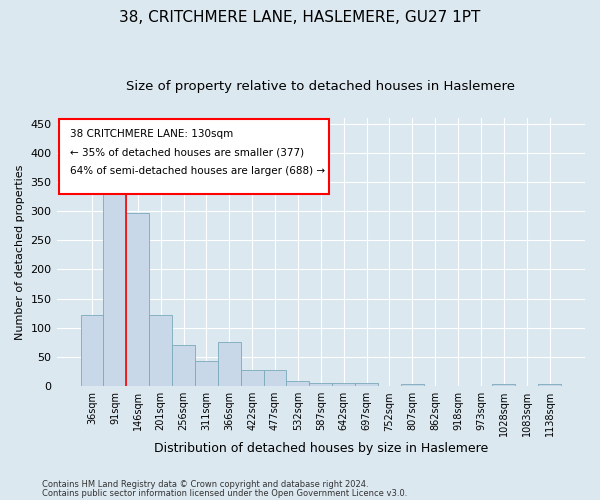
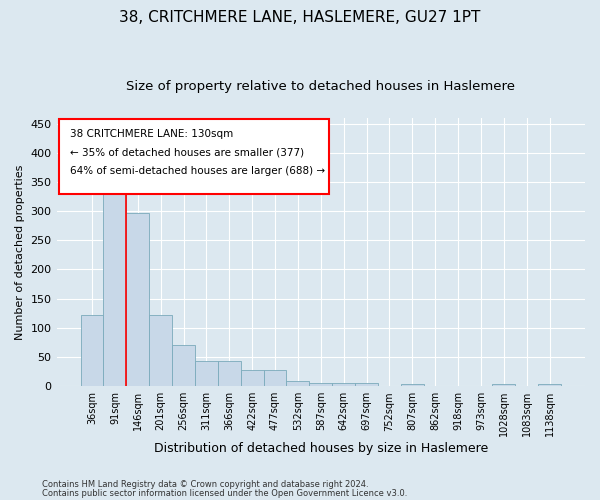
366sqm: 76 -> 43
